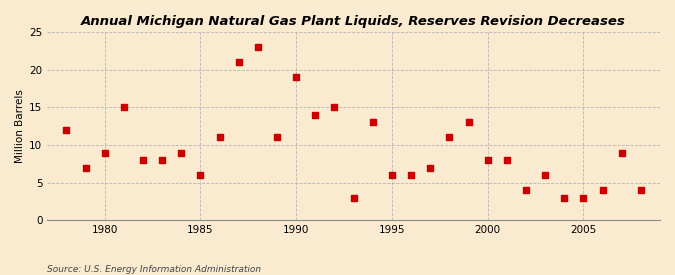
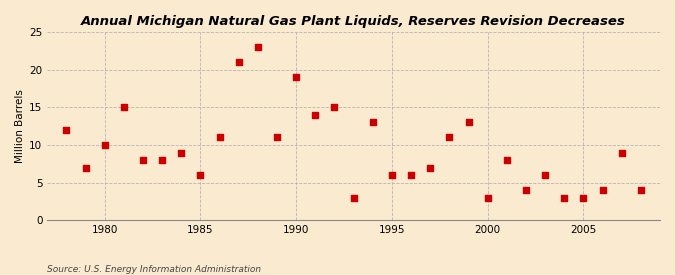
1980: 9 -> 10
2000: 8 -> 3
